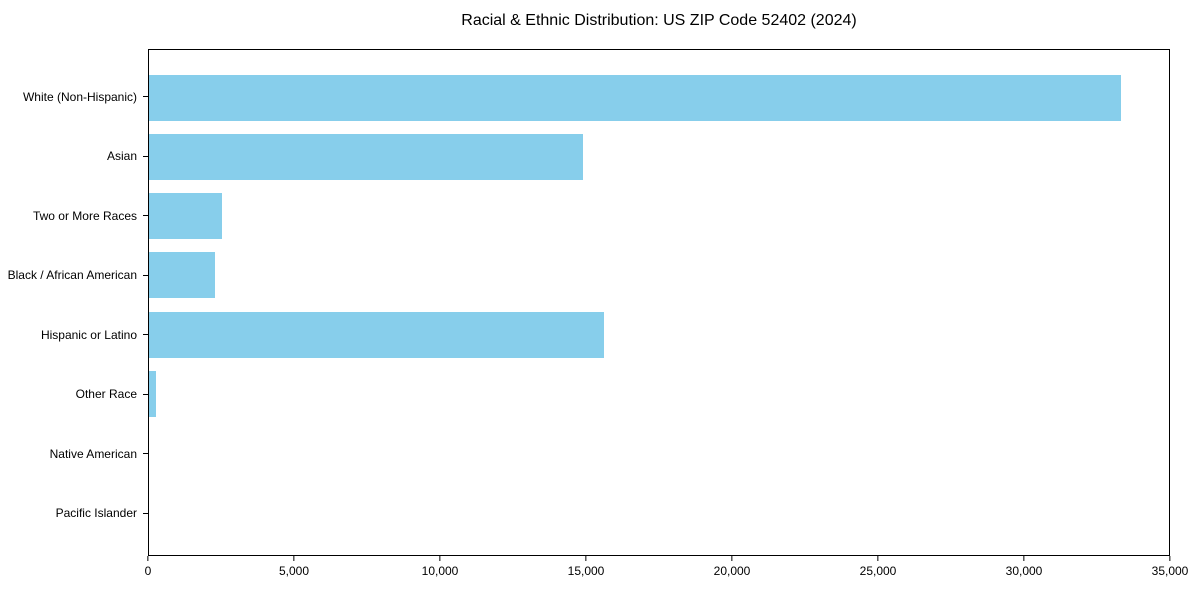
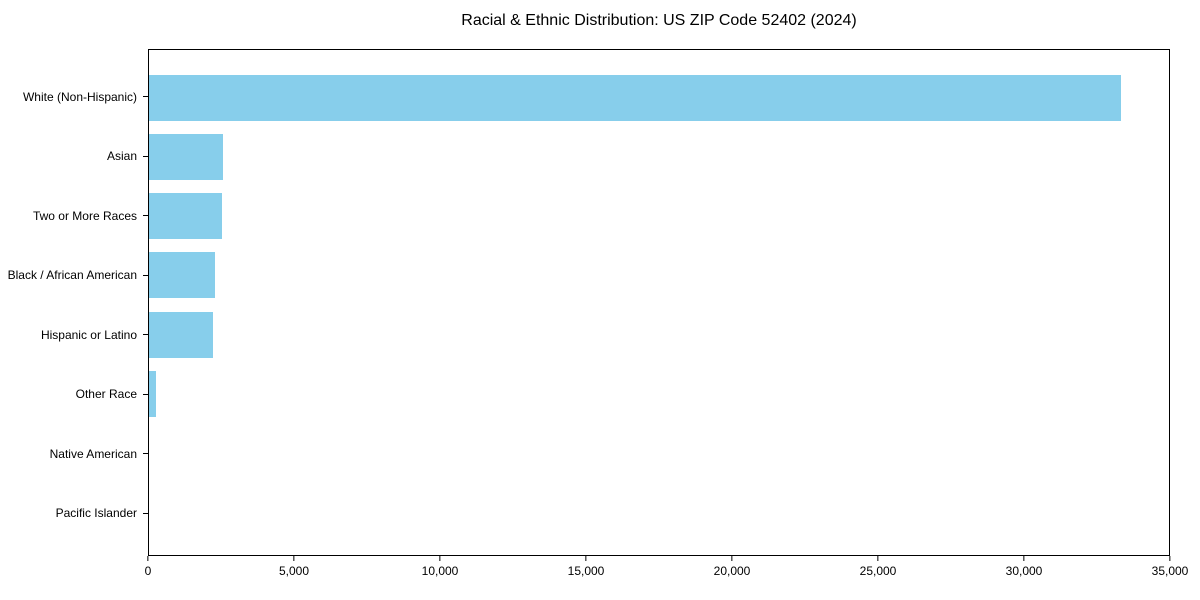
Asian: 14900 -> 2600
Hispanic or Latino: 15600 -> 2200
